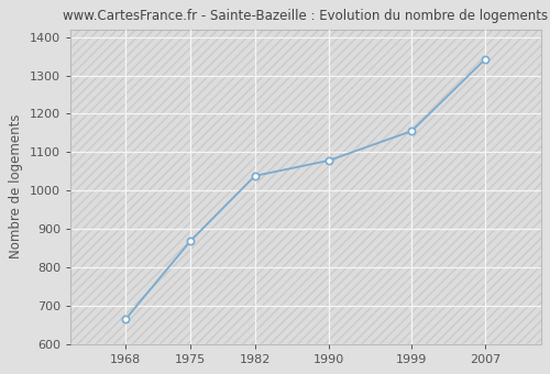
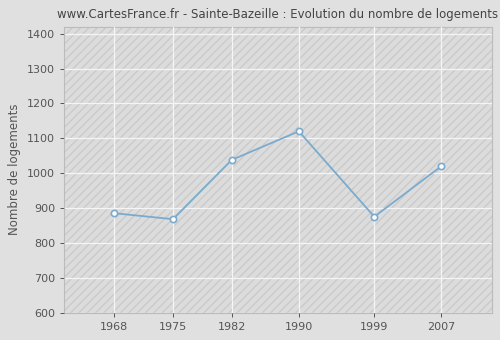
1968: 665 -> 885
1990: 1078 -> 1120
1999: 1155 -> 875
2007: 1343 -> 1020
